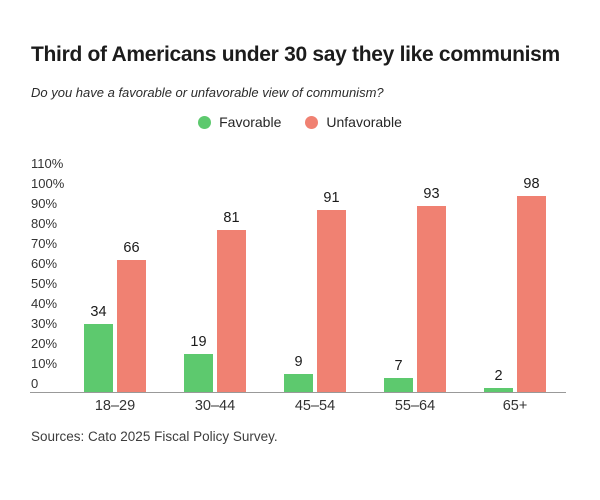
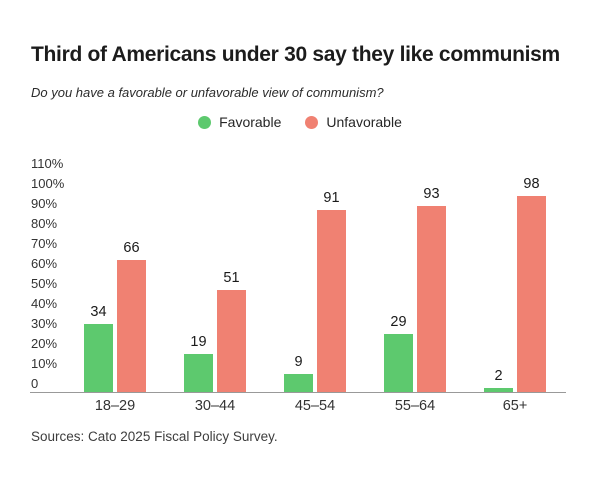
Unfavorable/30–44: 81 -> 51
Favorable/55–64: 7 -> 29
